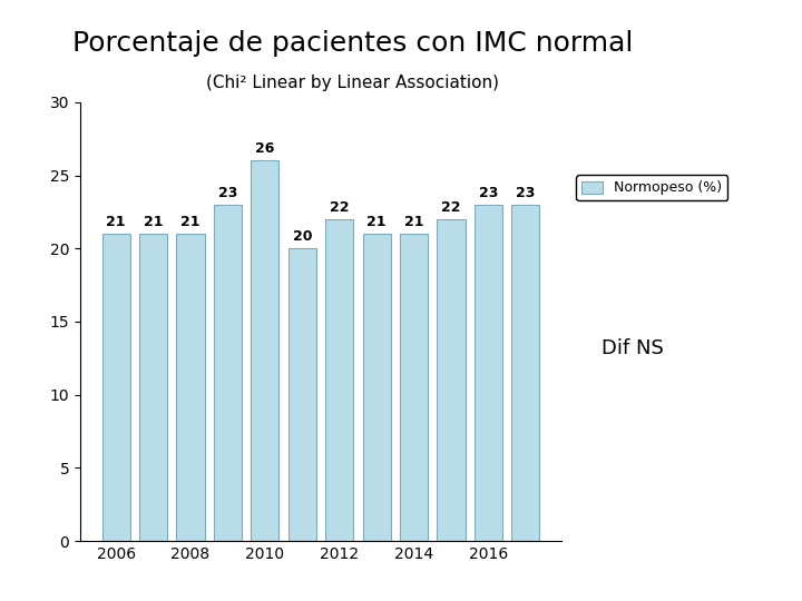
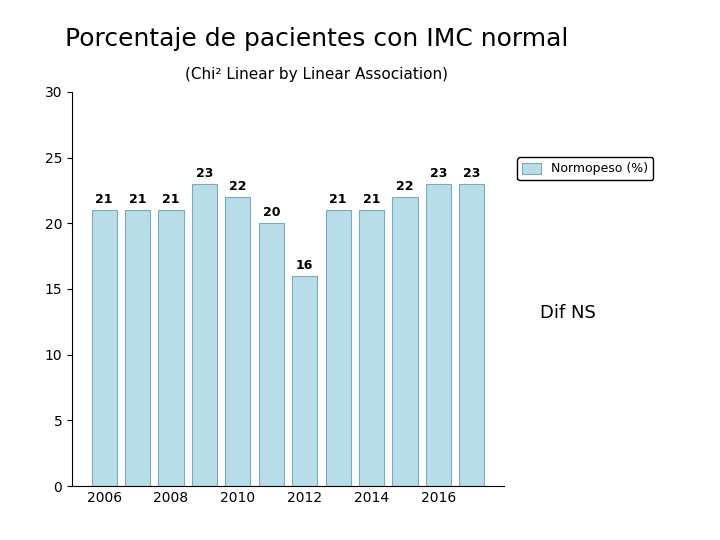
2010: 26 -> 22
2012: 22 -> 16
